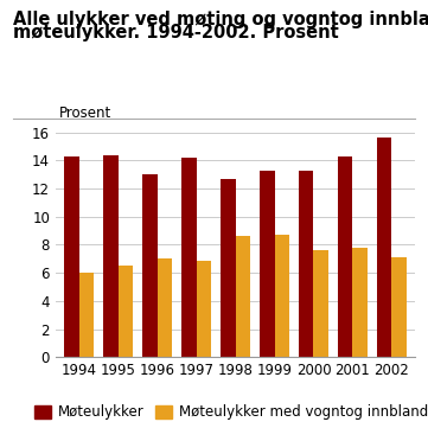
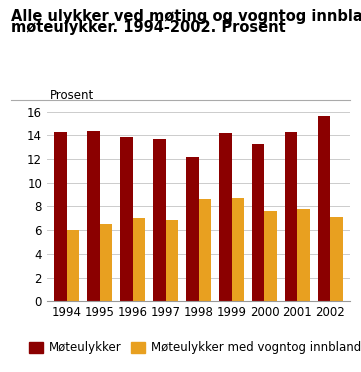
Møteulykker/1996: 13.0 -> 13.9
Møteulykker/1997: 14.2 -> 13.7
Møteulykker/1998: 12.7 -> 12.2
Møteulykker/1999: 13.3 -> 14.2
